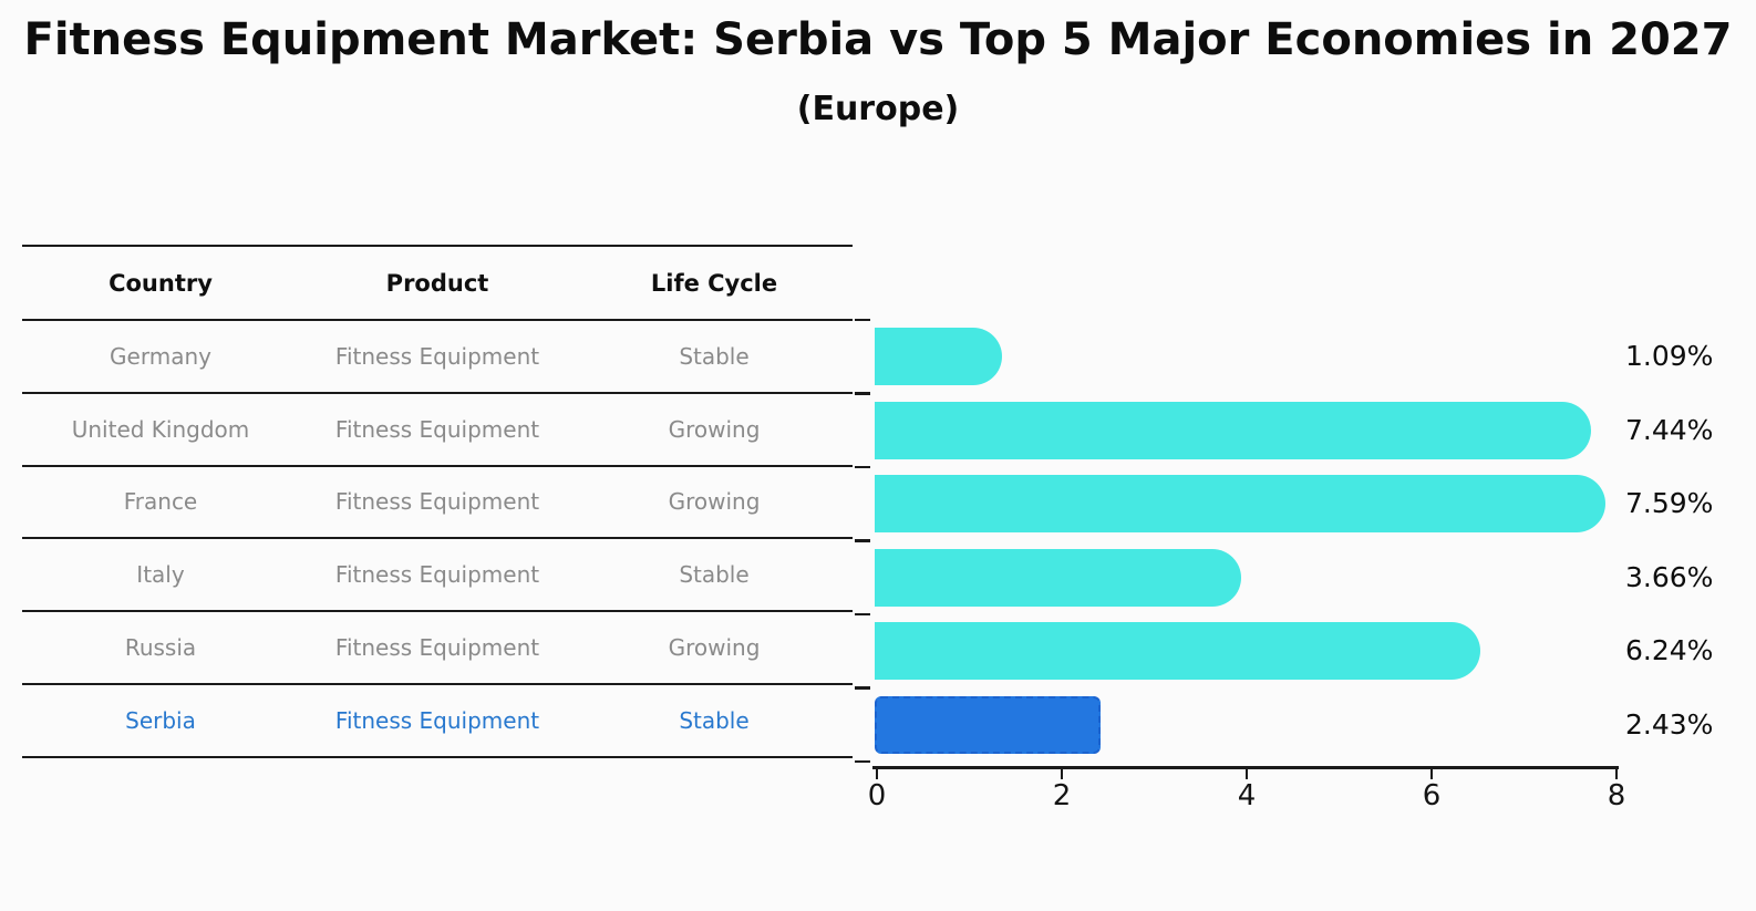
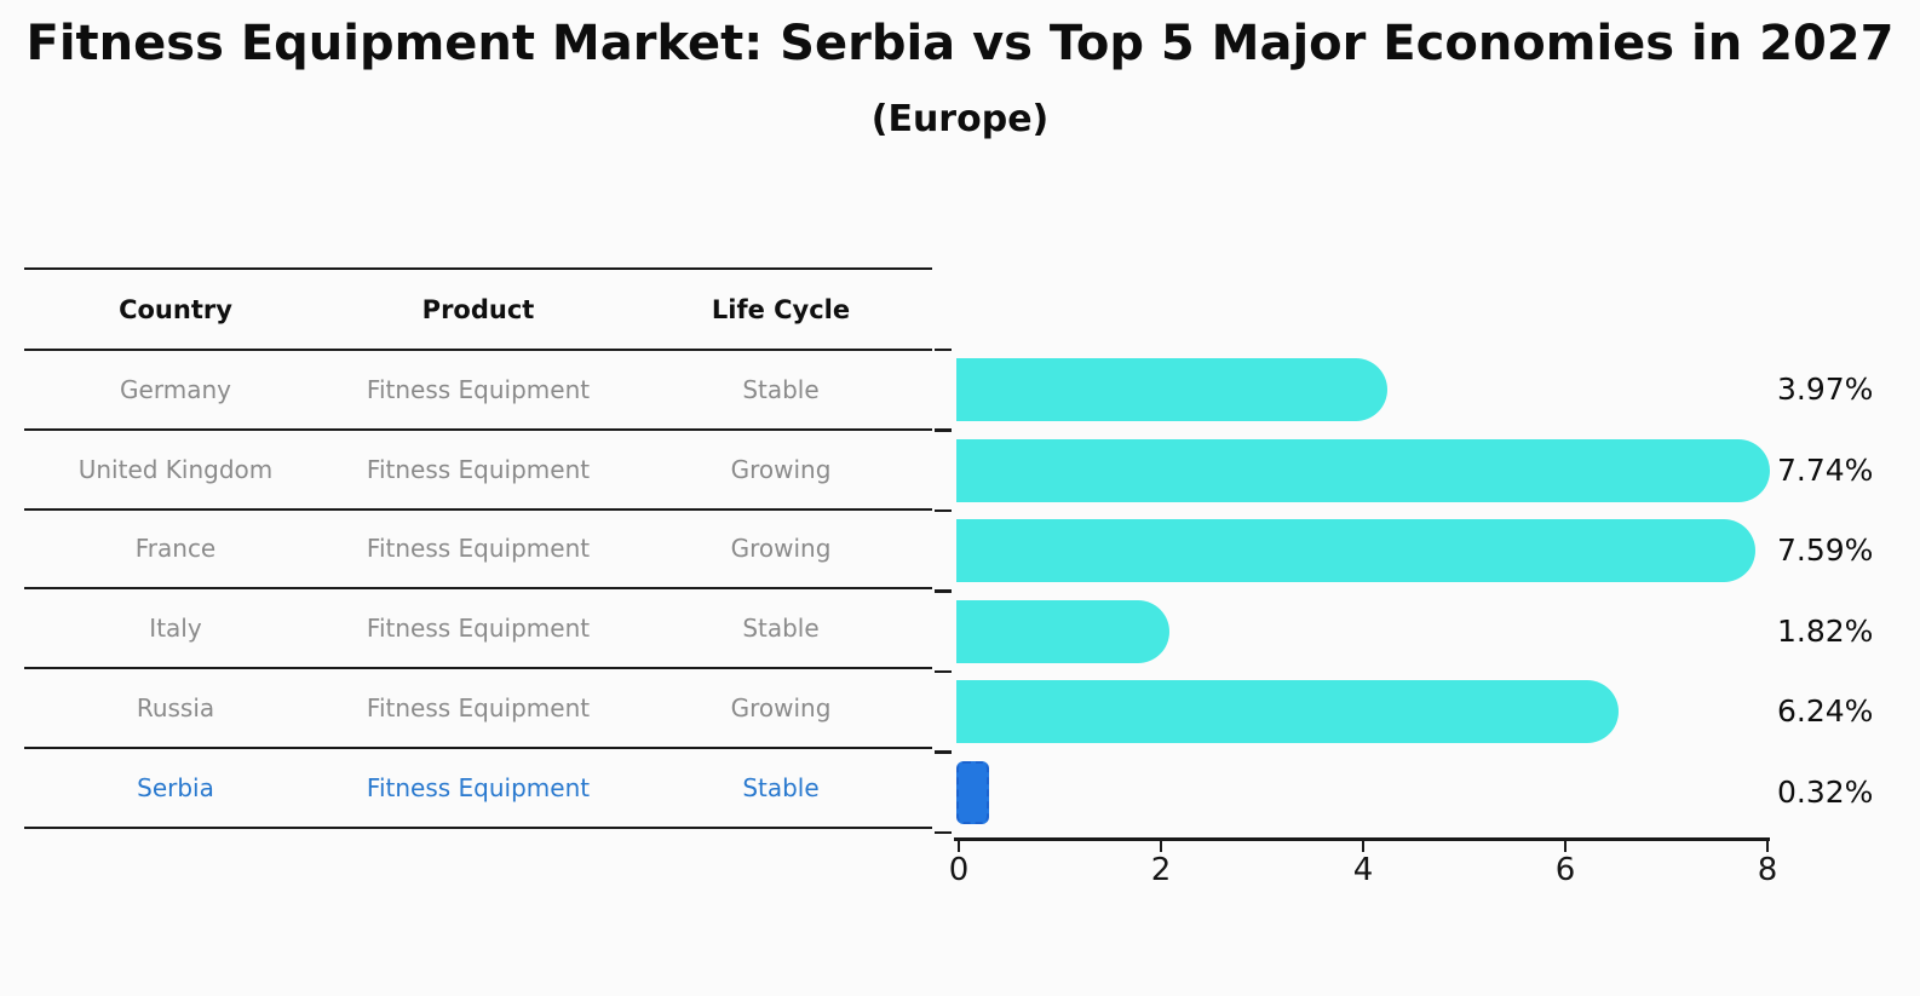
Germany: 1.09% -> 3.97%
United Kingdom: 7.44% -> 7.74%
Italy: 3.66% -> 1.82%
Serbia: 2.43% -> 0.32%
